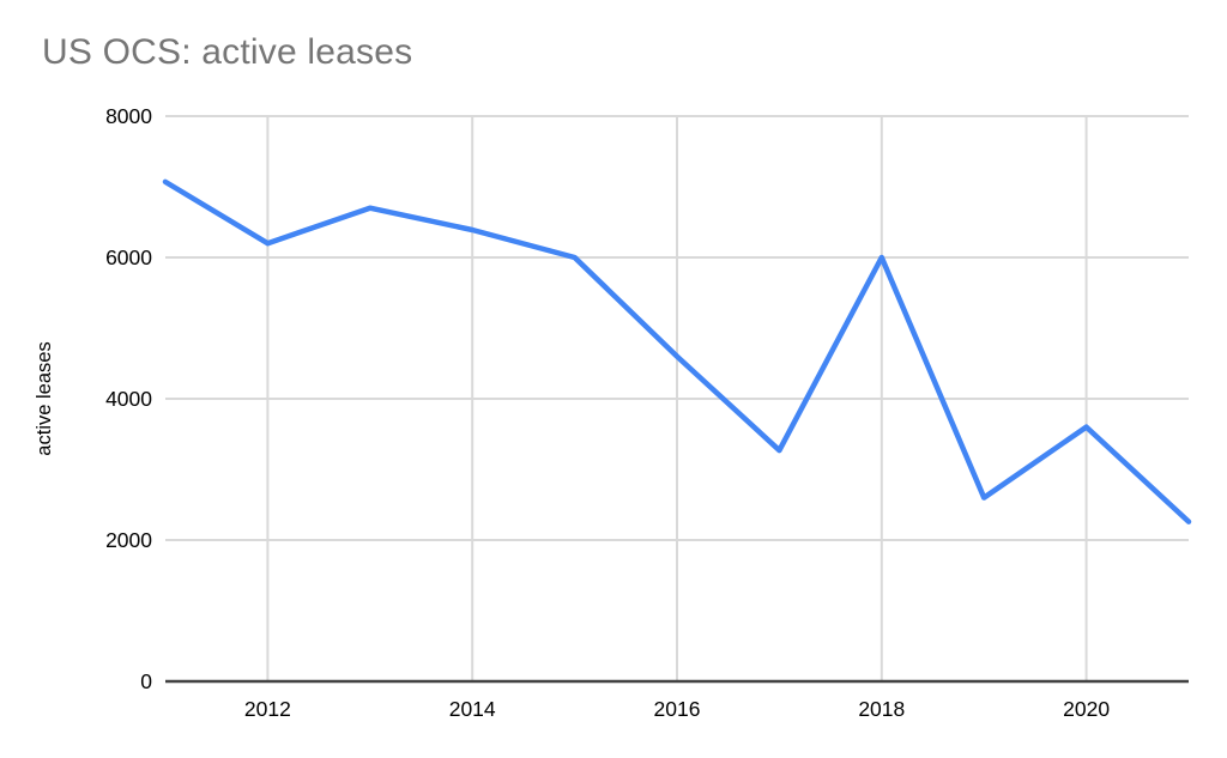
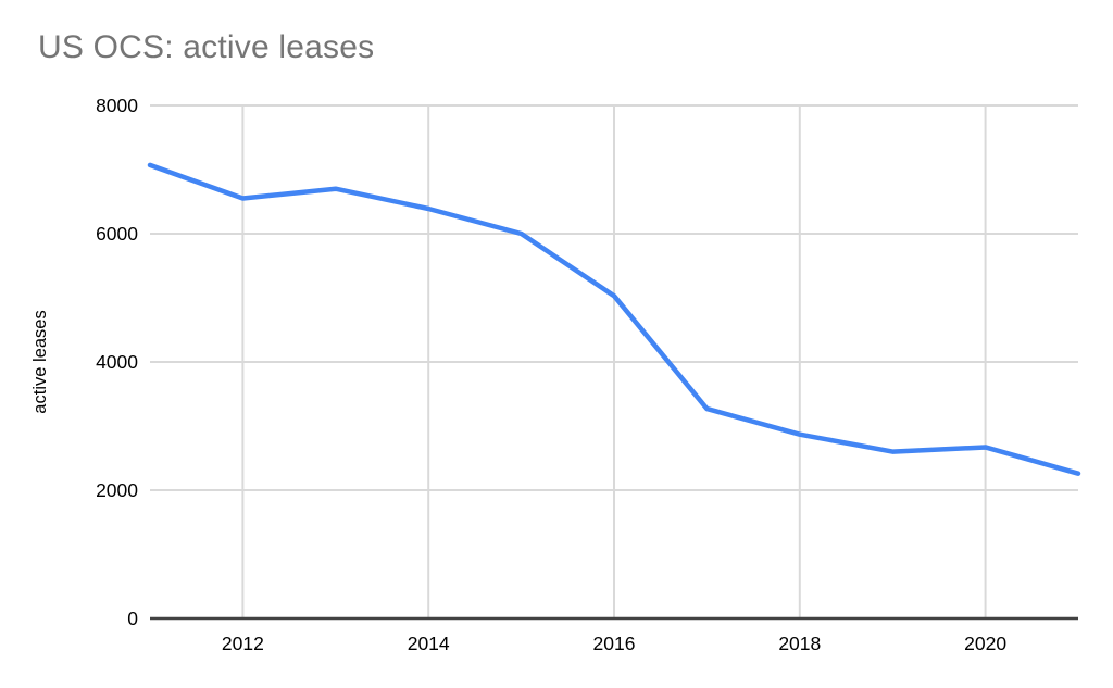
2012: 6200 -> 6600
2016: 4600 -> 5000
2018: 6000 -> 2900
2020: 3600 -> 2700
